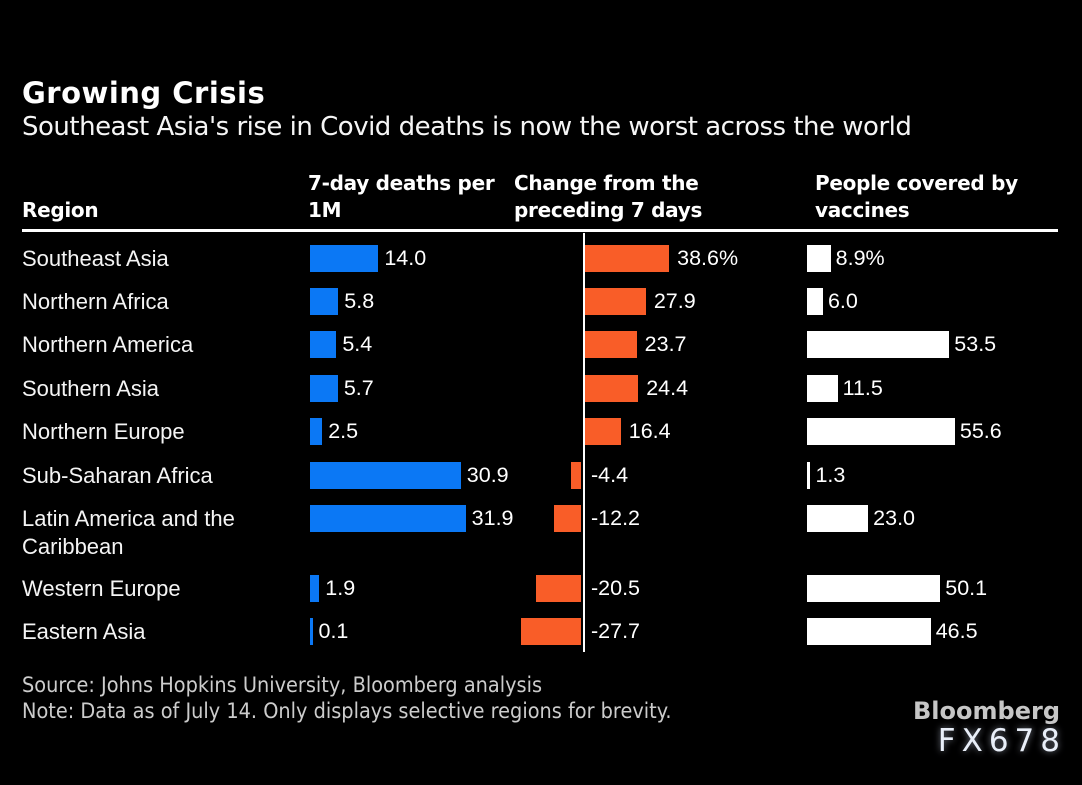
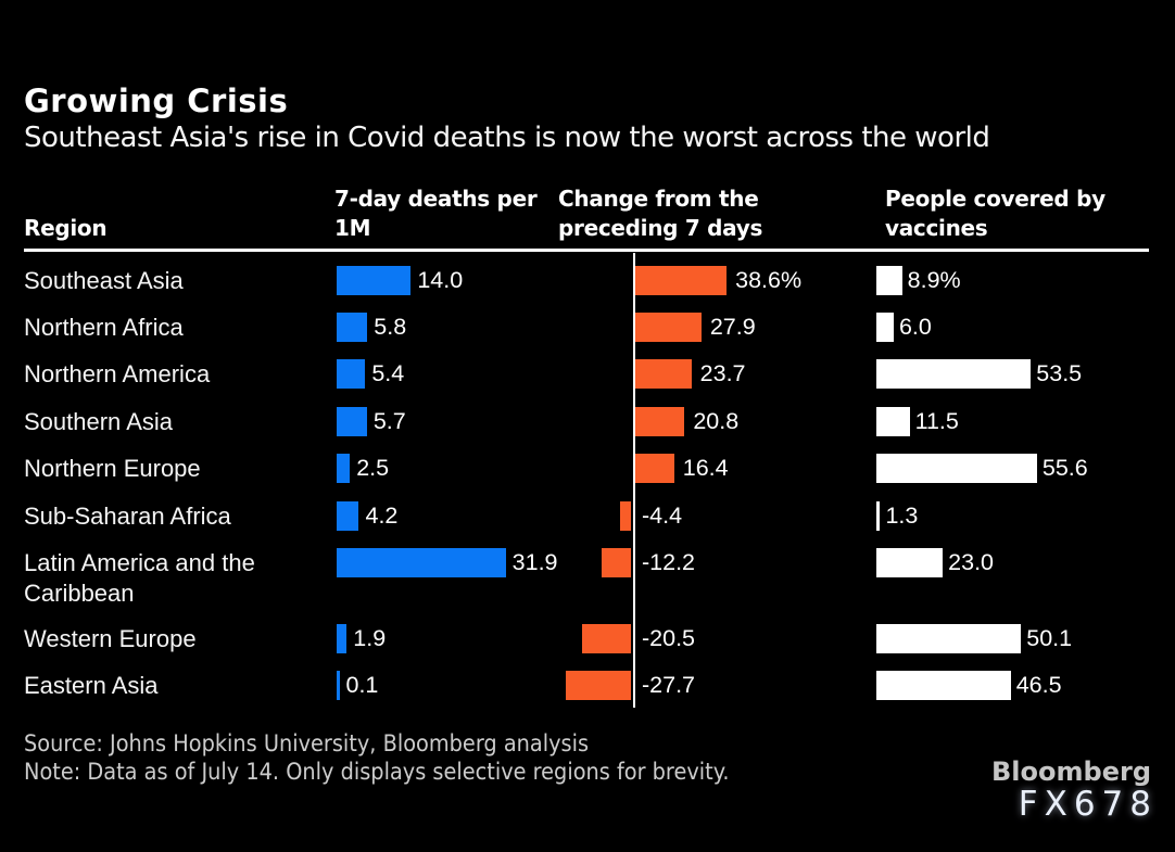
Change from the preceding 7 days/Southern Asia: 24.4 -> 20.8
7-day deaths per 1M/Sub-Saharan Africa: 30.9 -> 4.2
